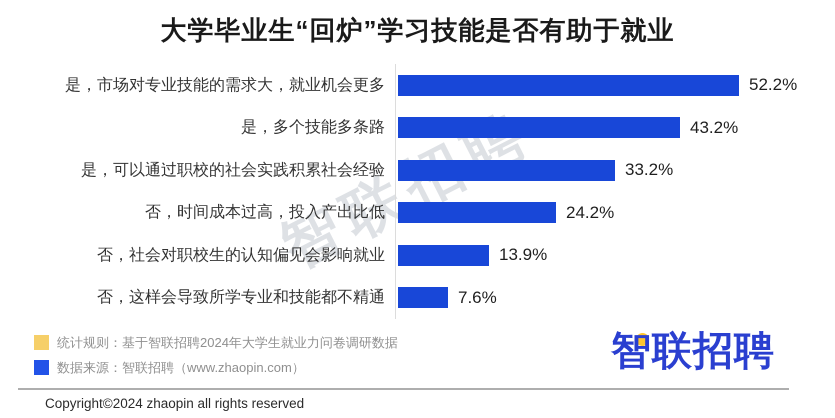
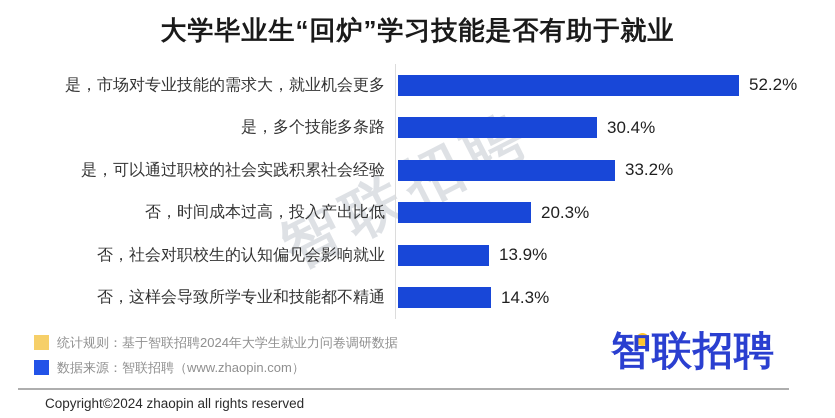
是，多个技能多条路: 43.2% -> 30.4%
否，时间成本过高，投入产出比低: 24.2% -> 20.3%
否，这样会导致所学专业和技能都不精通: 7.6% -> 14.3%
